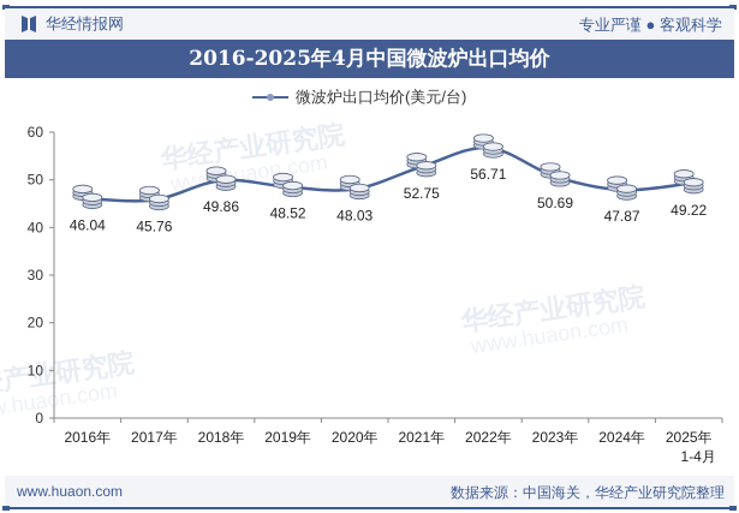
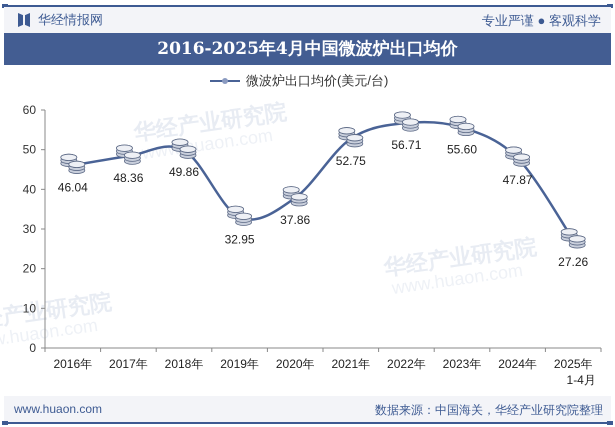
2017年: 45.76 -> 48.36
2019年: 48.52 -> 32.95
2020年: 48.03 -> 37.86
2023年: 50.69 -> 55.60
2025年 1-4月: 49.22 -> 27.26
